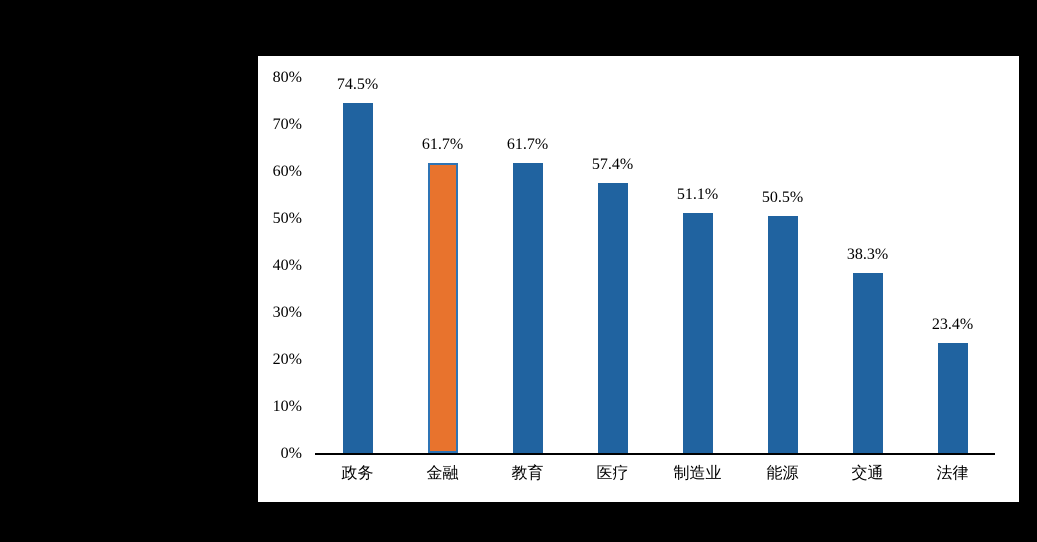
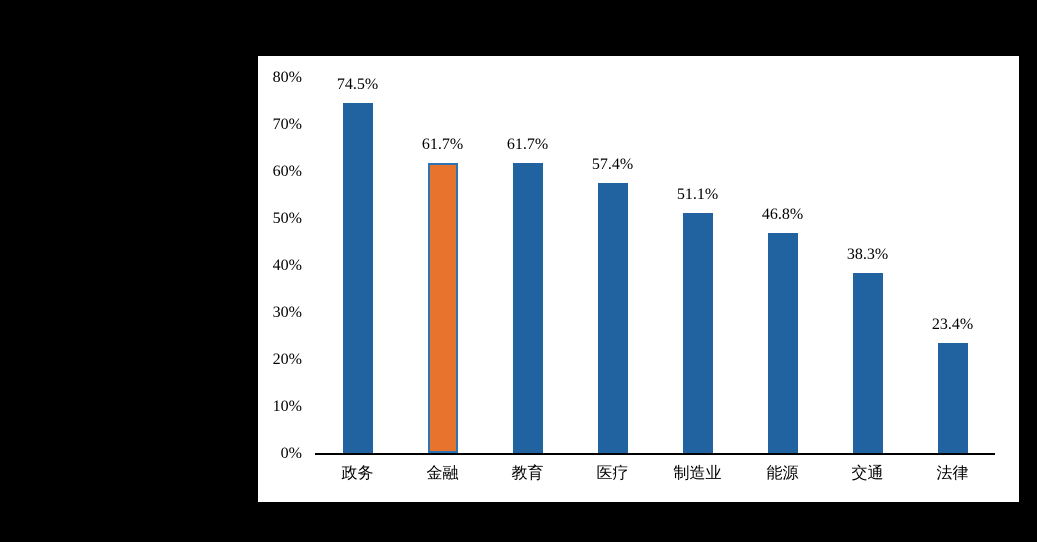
能源: 50.5% -> 46.8%
